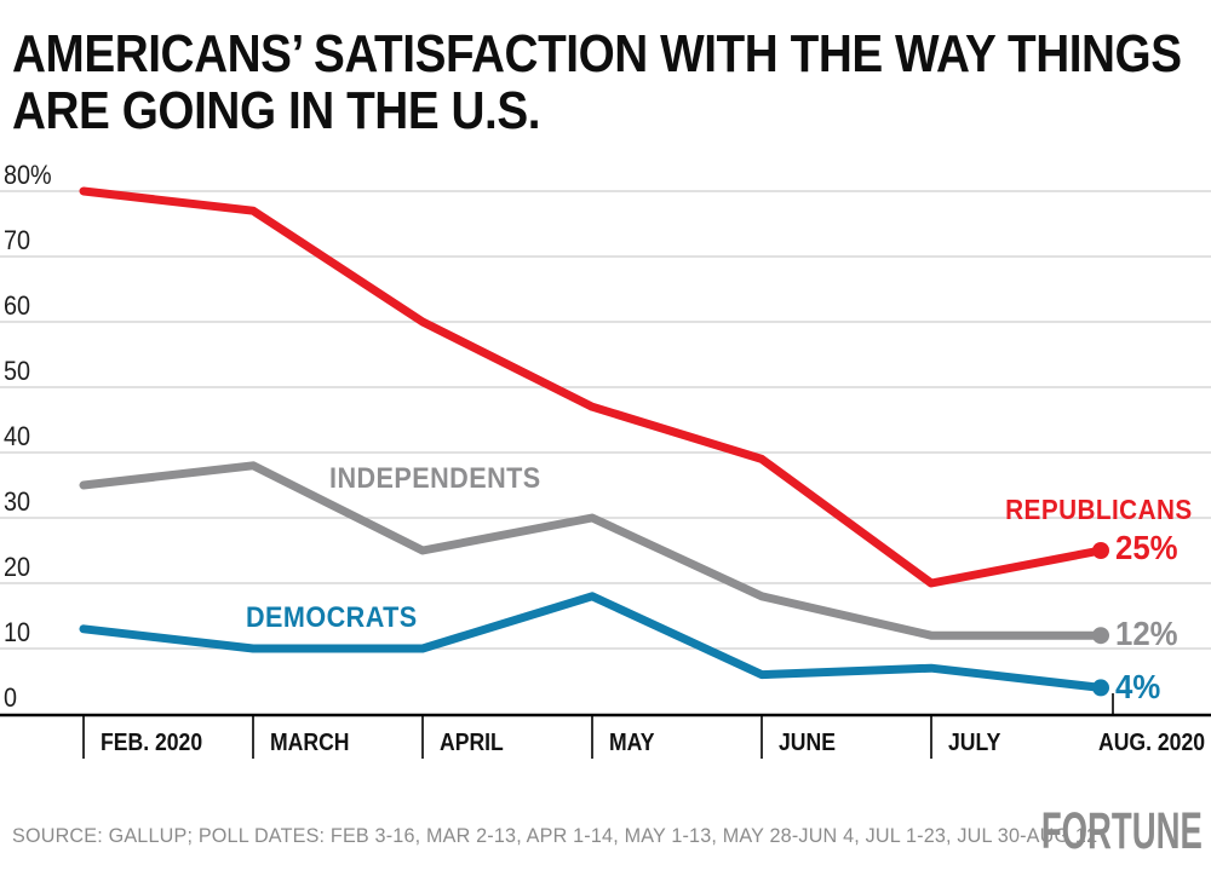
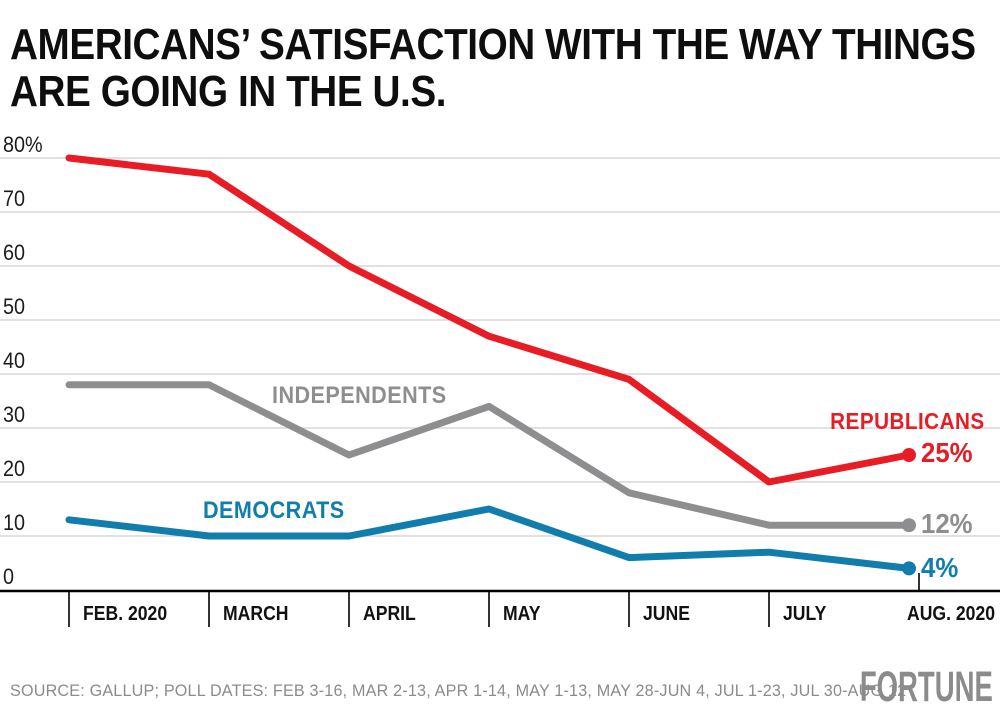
INDEPENDENTS/FEB. 2020: 35% -> 38%
INDEPENDENTS/MAY: 30% -> 34%
DEMOCRATS/MAY: 18% -> 15%
